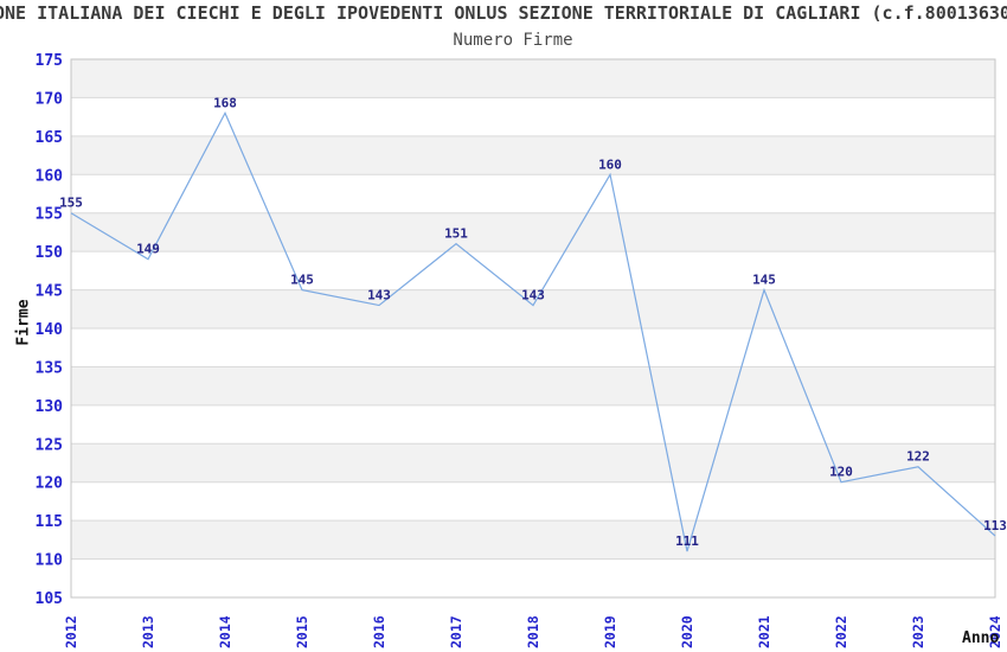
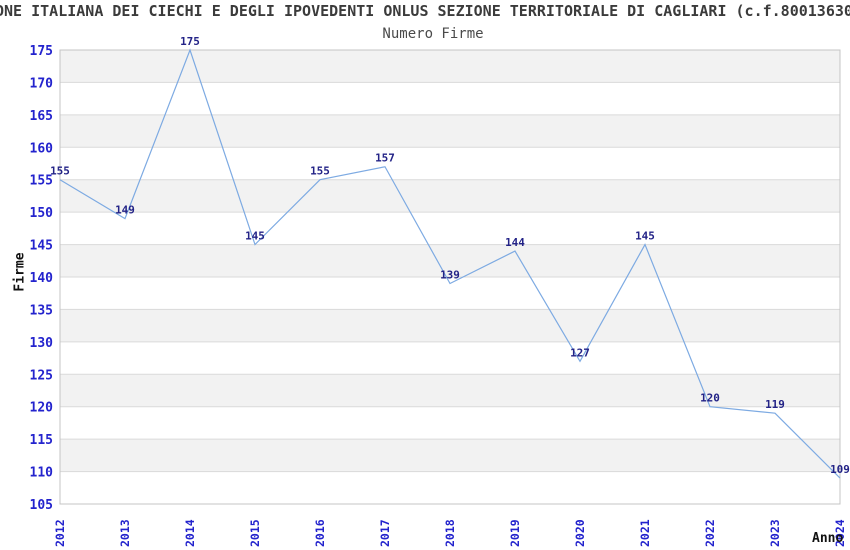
2014: 168 -> 175
2016: 143 -> 155
2017: 151 -> 157
2018: 143 -> 139
2019: 160 -> 144
2020: 111 -> 127
2023: 122 -> 119
2024: 113 -> 109
